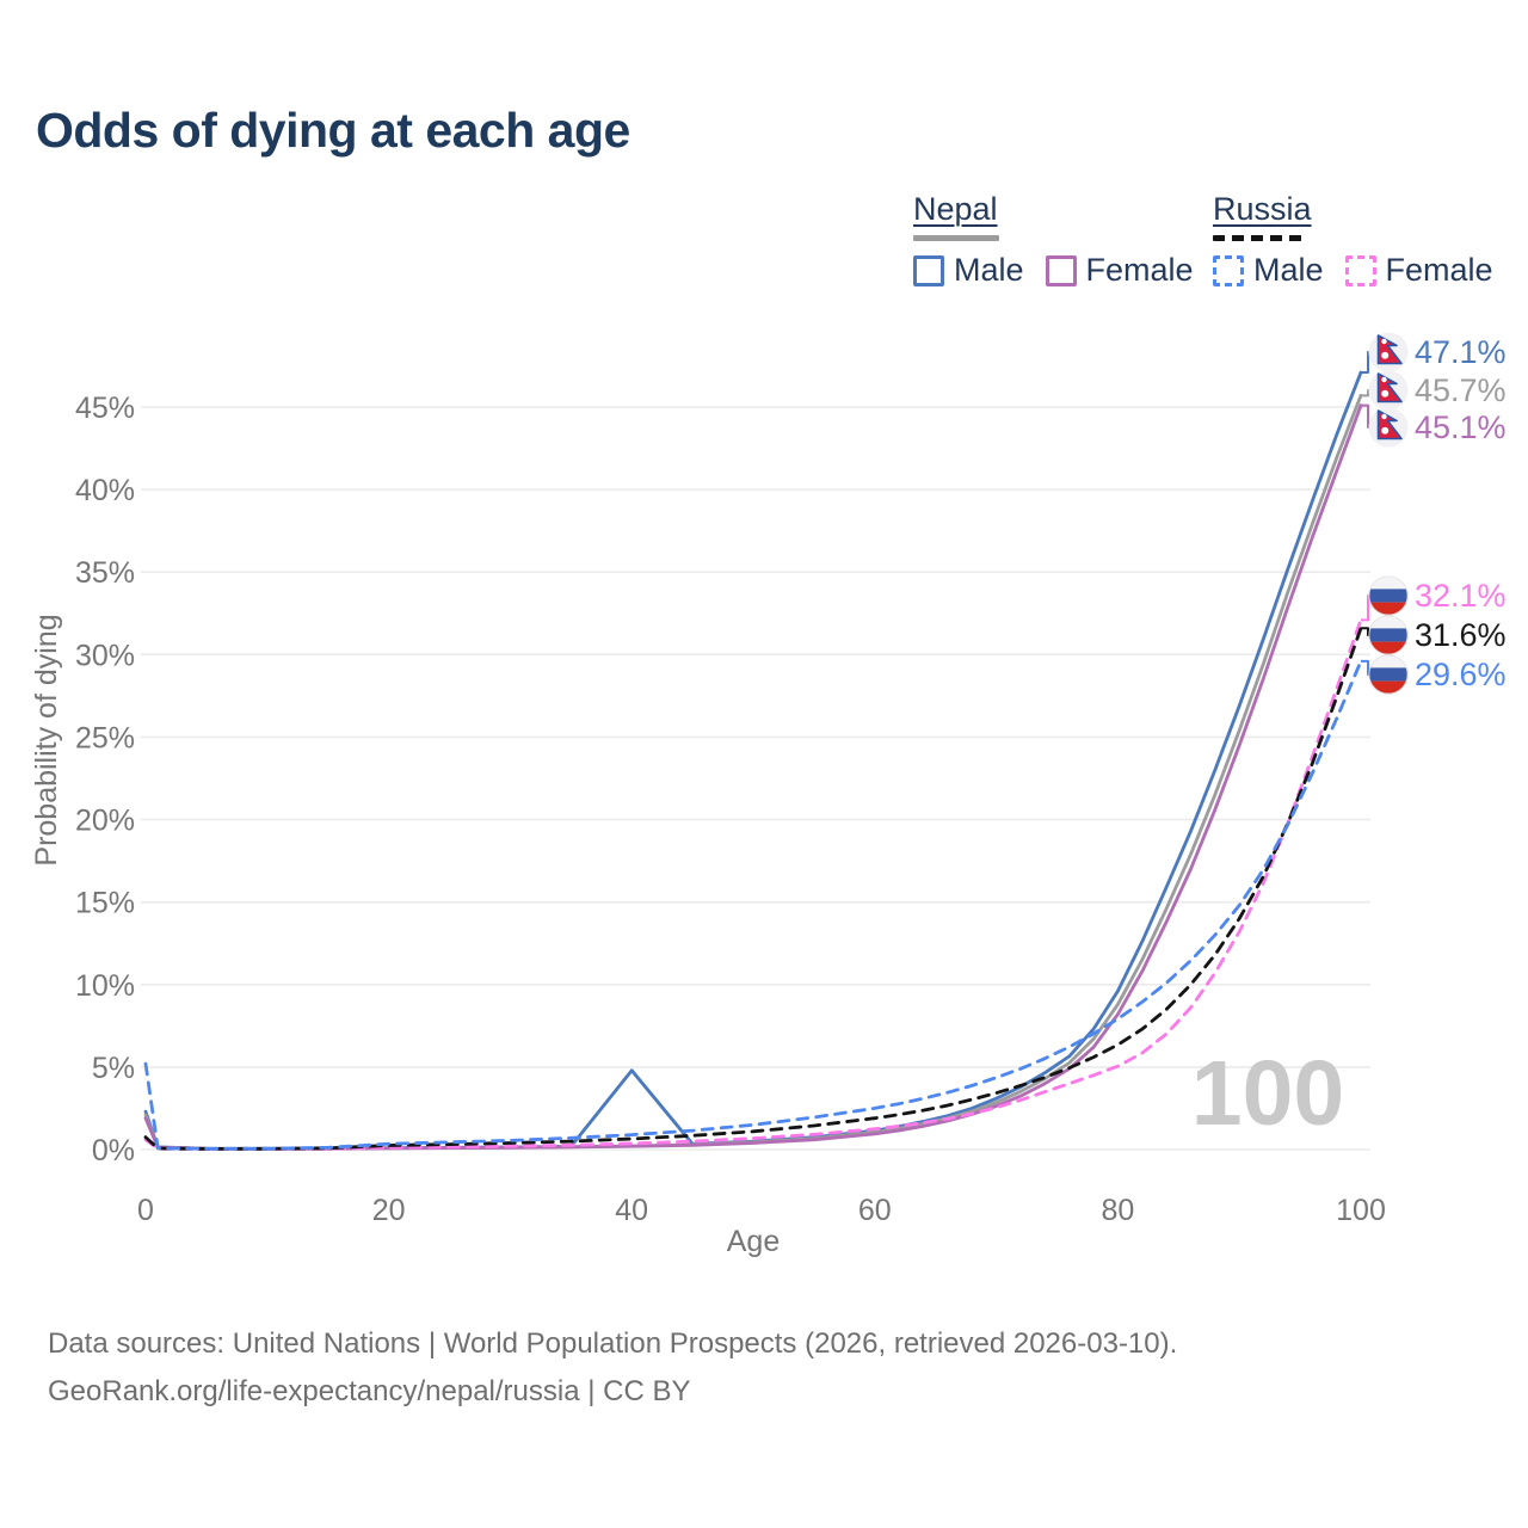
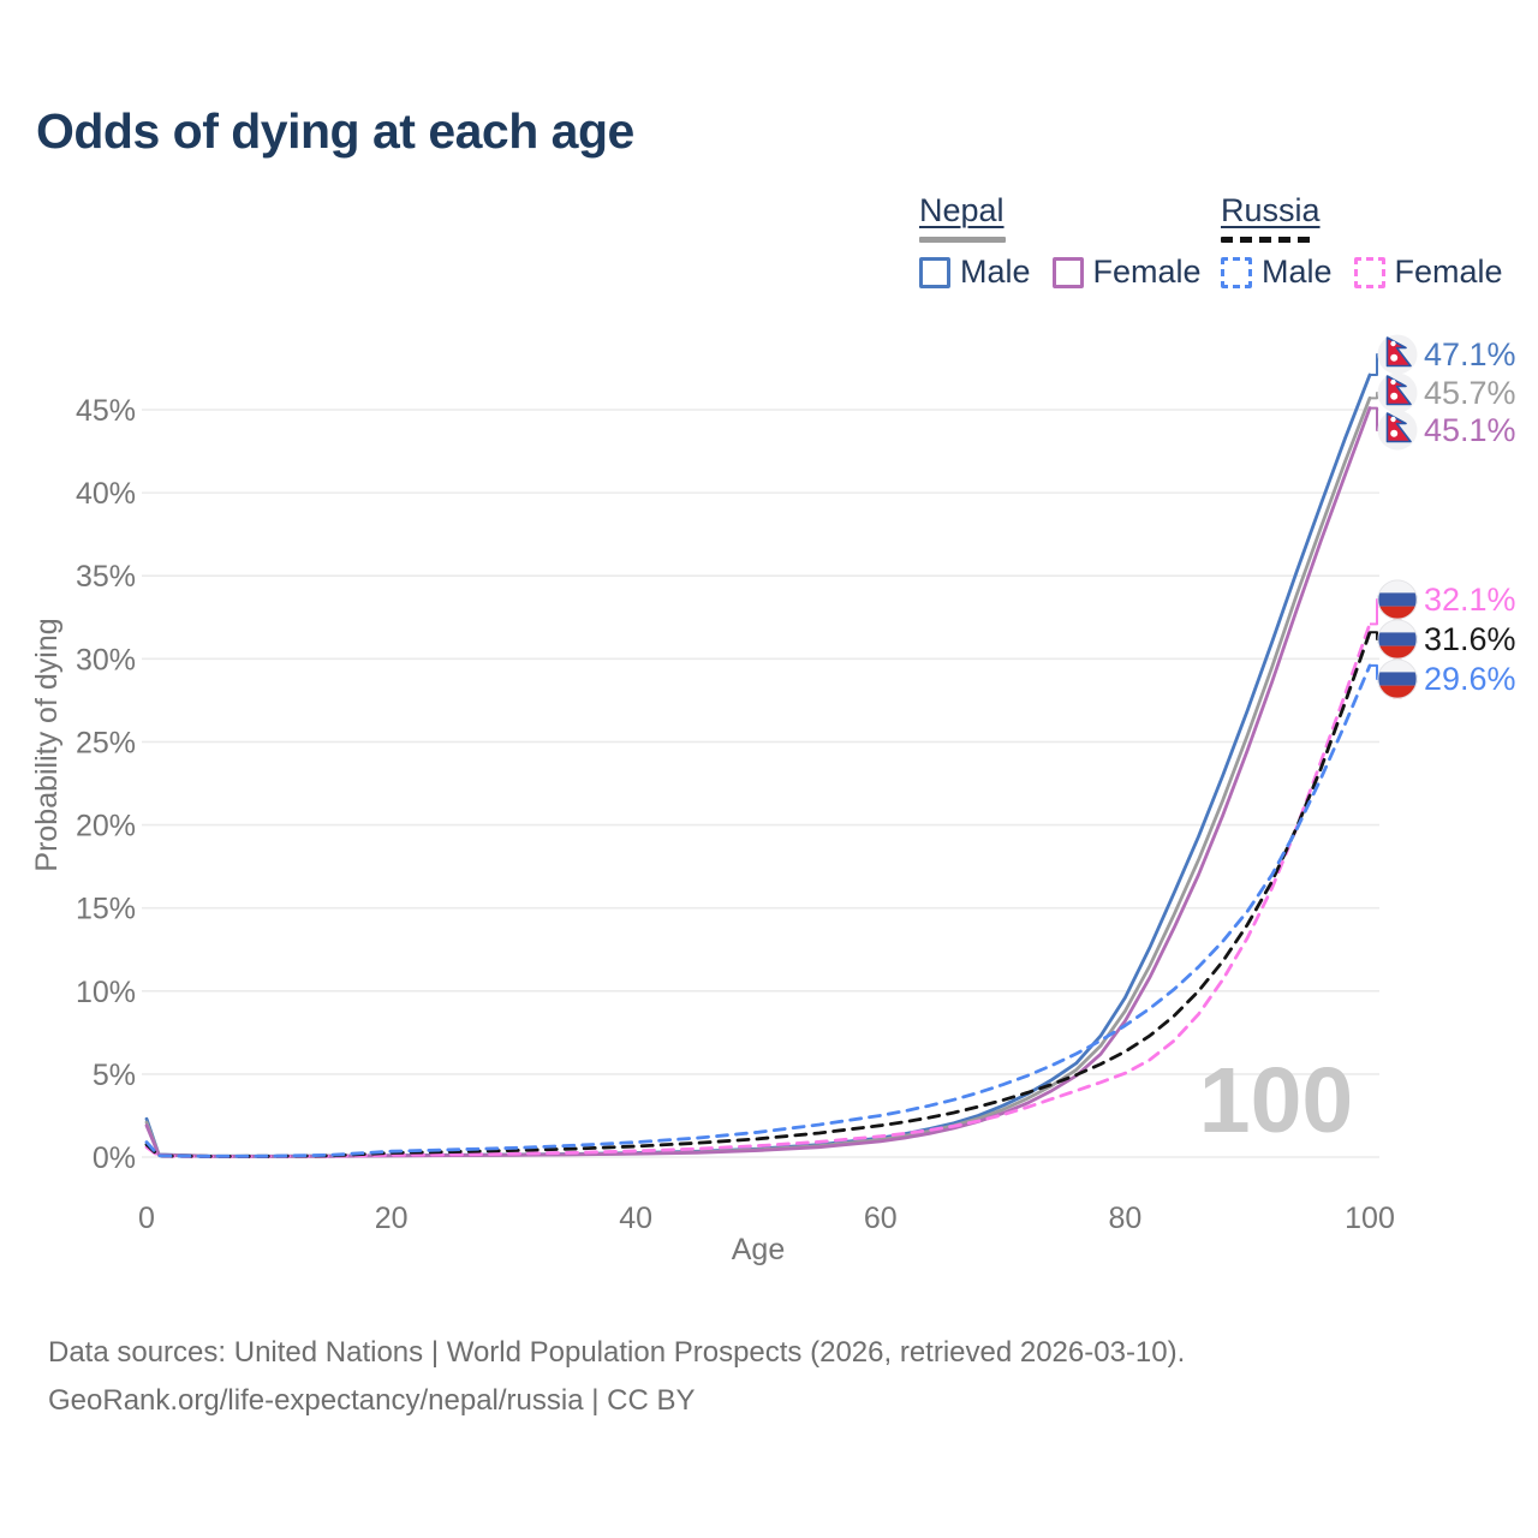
Russia Male/0: 5.2% -> 0.9%
Nepal Male/40: 4.8% -> 0.2%
